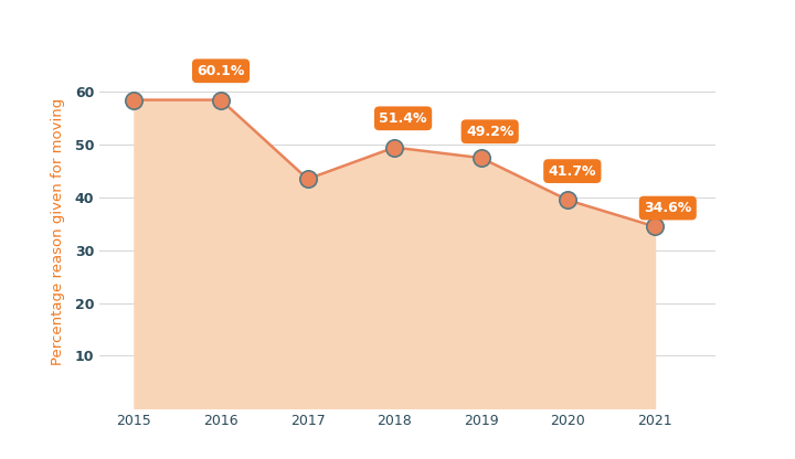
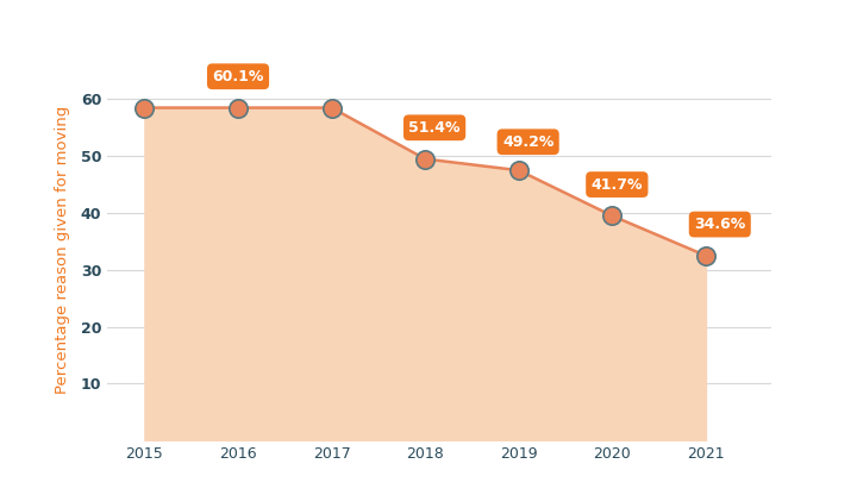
2017: 43.5 -> 58.5
2021: 34.5 -> 32.5
